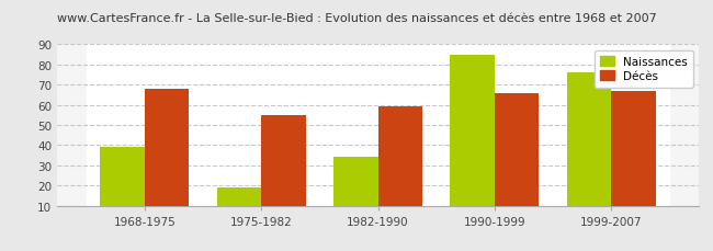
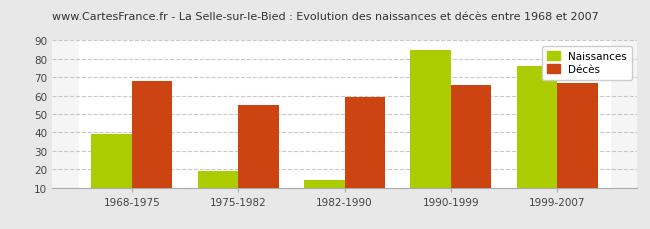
Naissances/1982-1990: 34 -> 14
